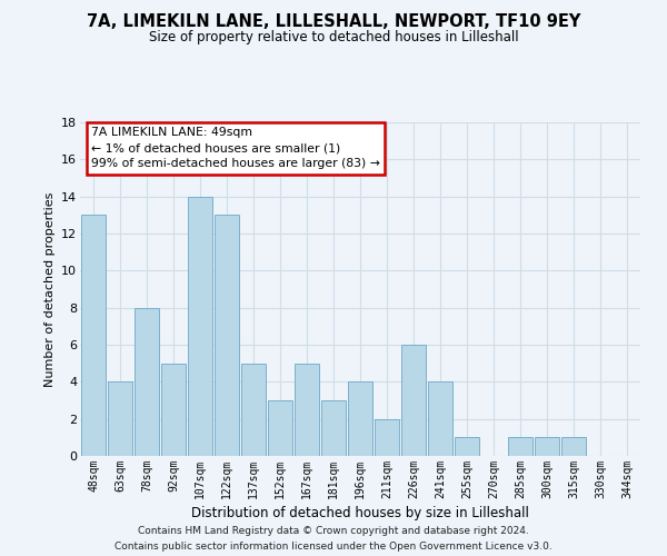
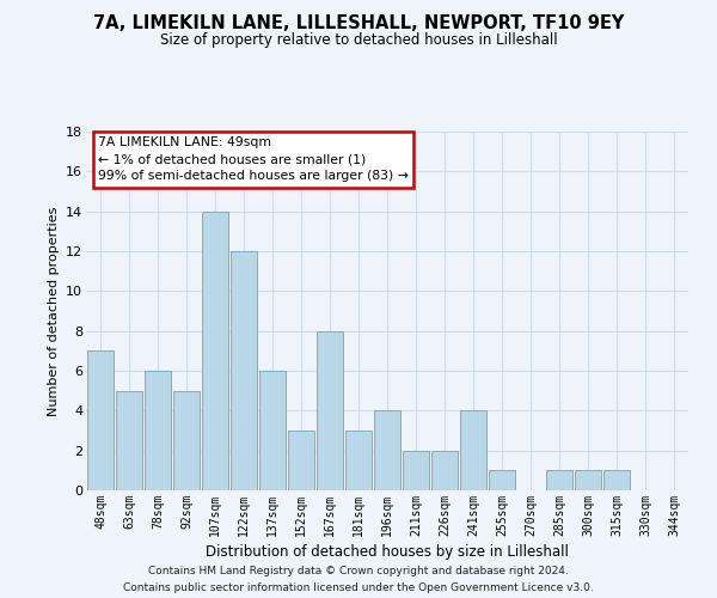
48sqm: 13 -> 7
63sqm: 4 -> 5
78sqm: 8 -> 6
122sqm: 13 -> 12
137sqm: 5 -> 6
167sqm: 5 -> 8
226sqm: 6 -> 2
